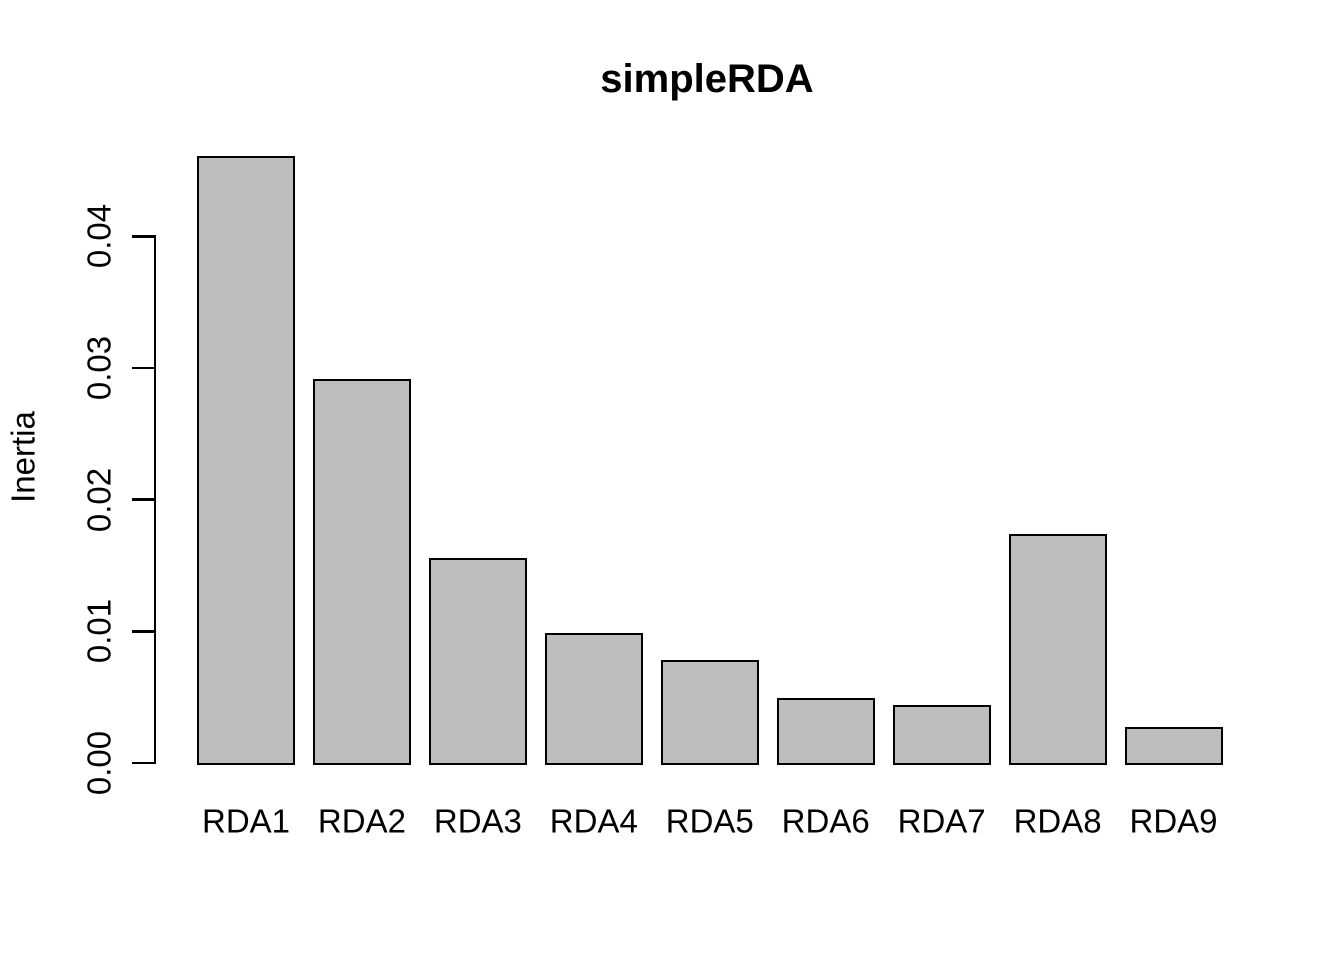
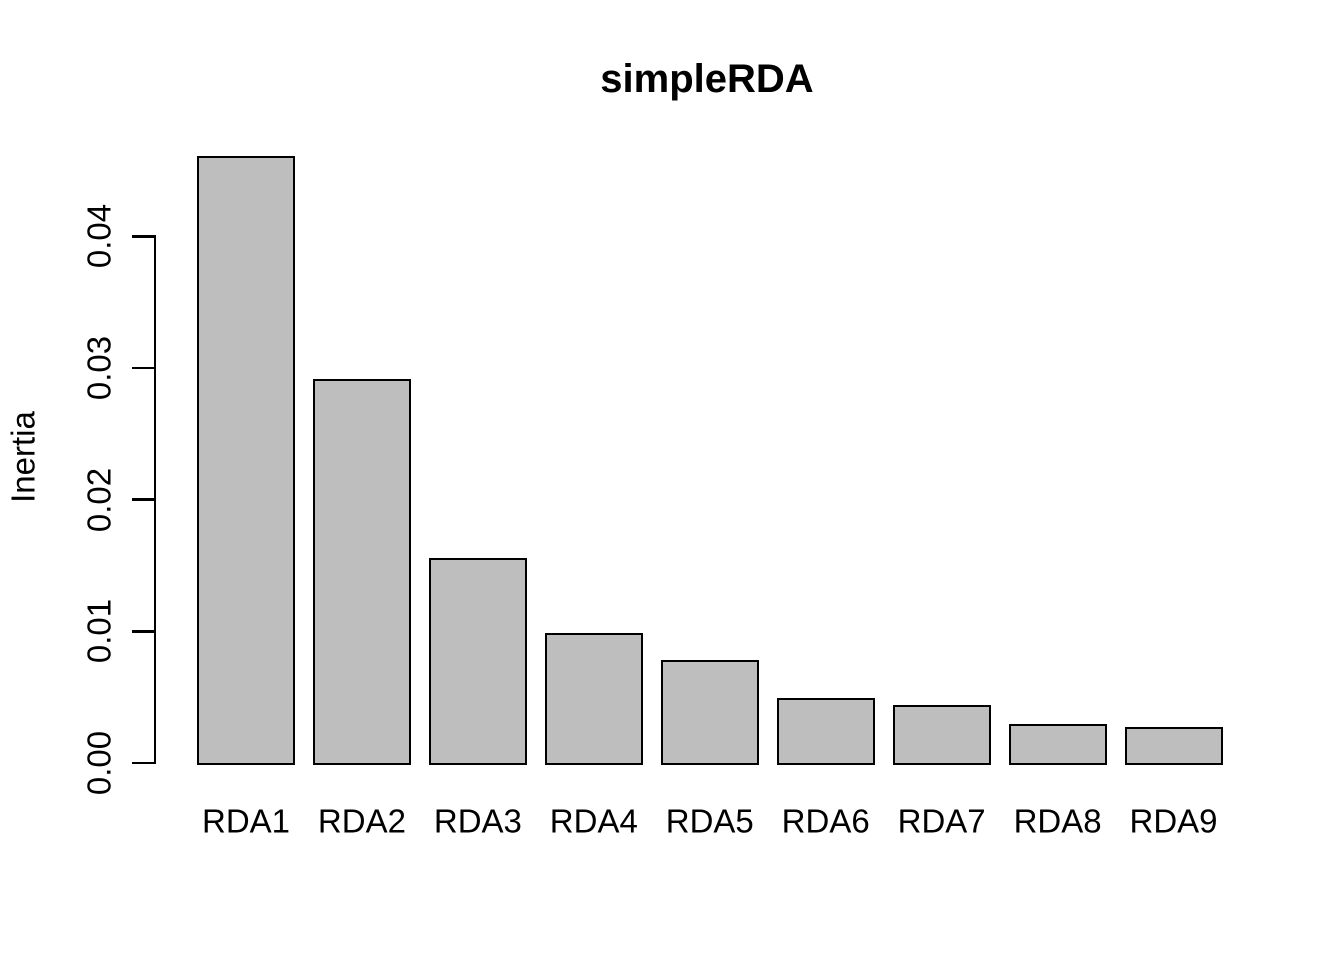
RDA8: 0.0174 -> 0.0030
